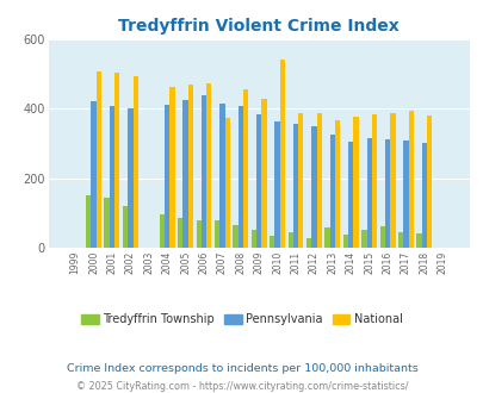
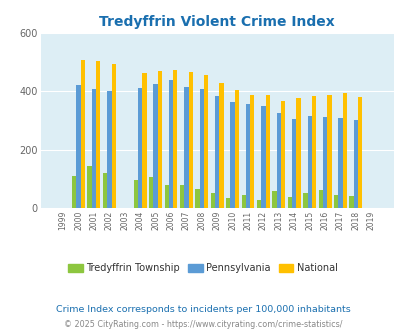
Tredyffrin Township/2000: 150 -> 110
Tredyffrin Township/2005: 85 -> 105
National/2007: 375 -> 467
National/2010: 540 -> 404
